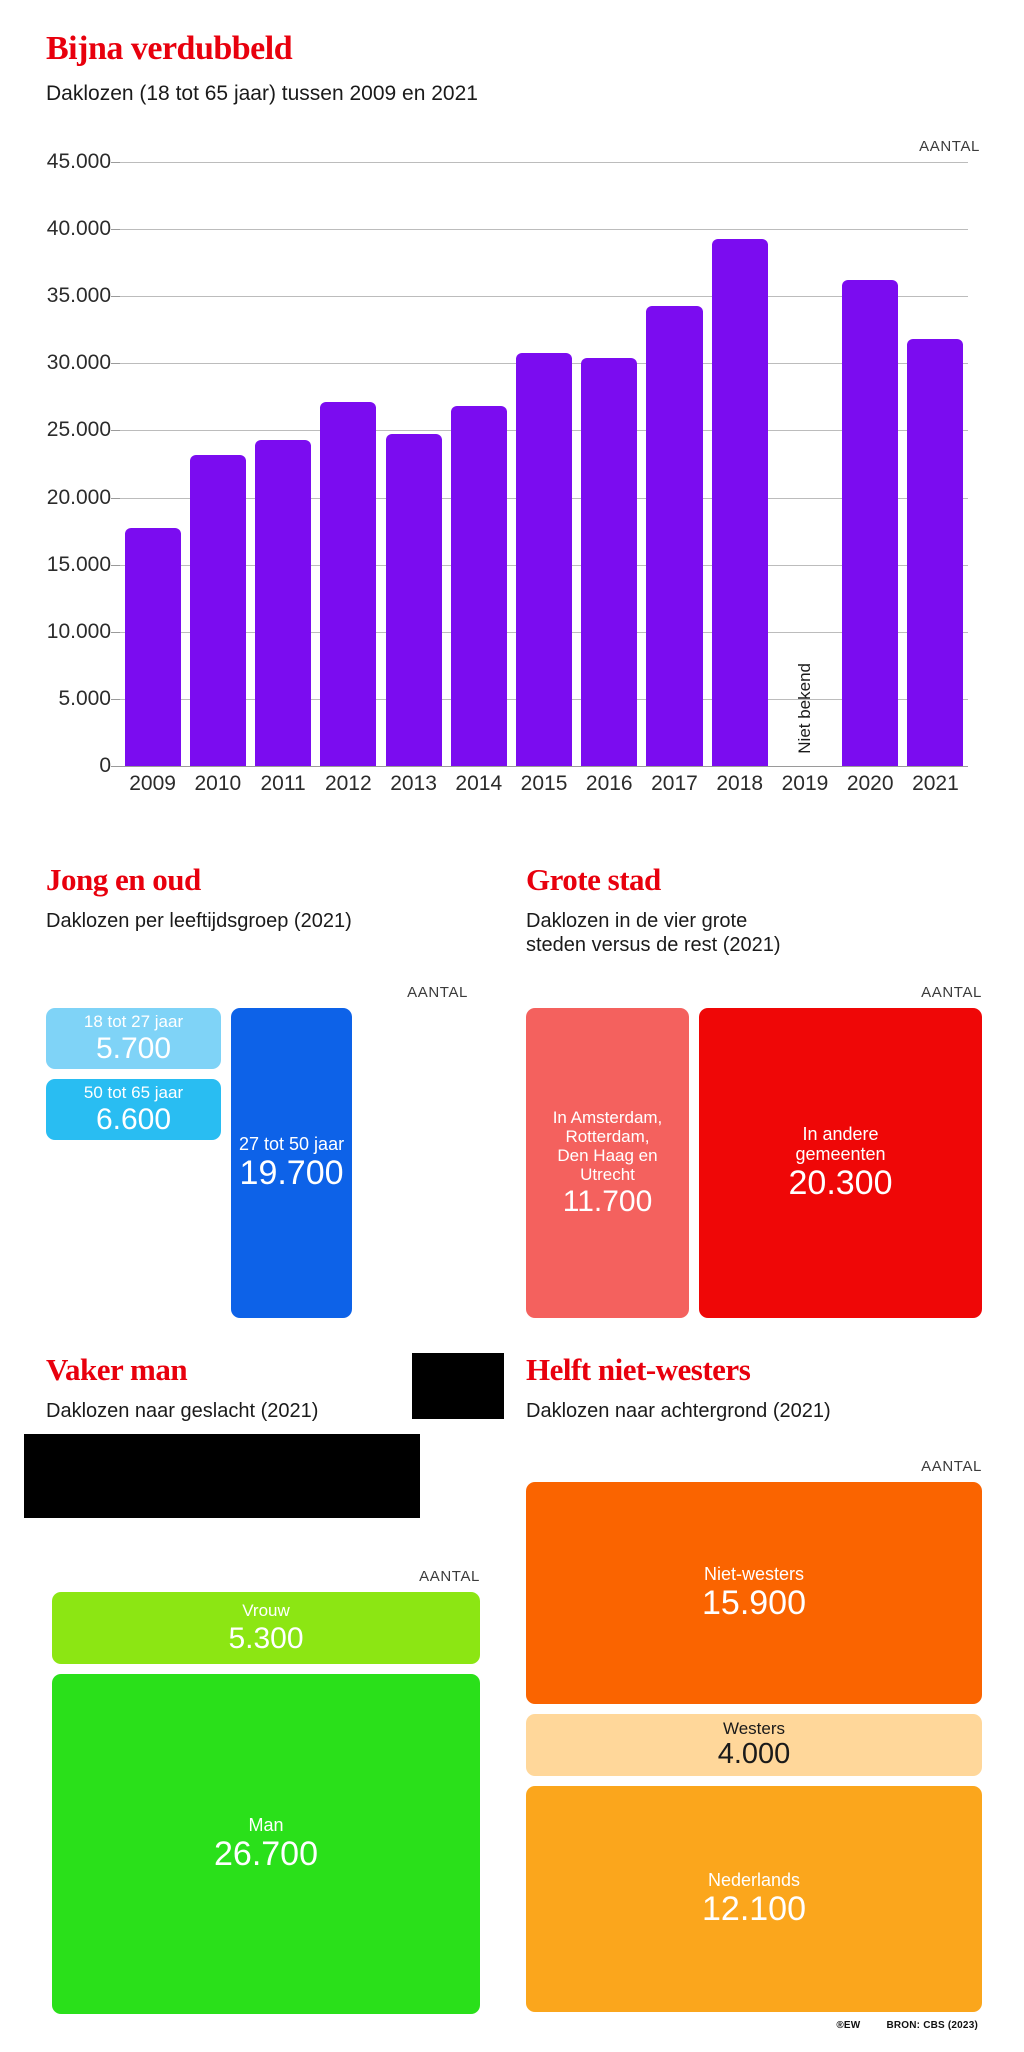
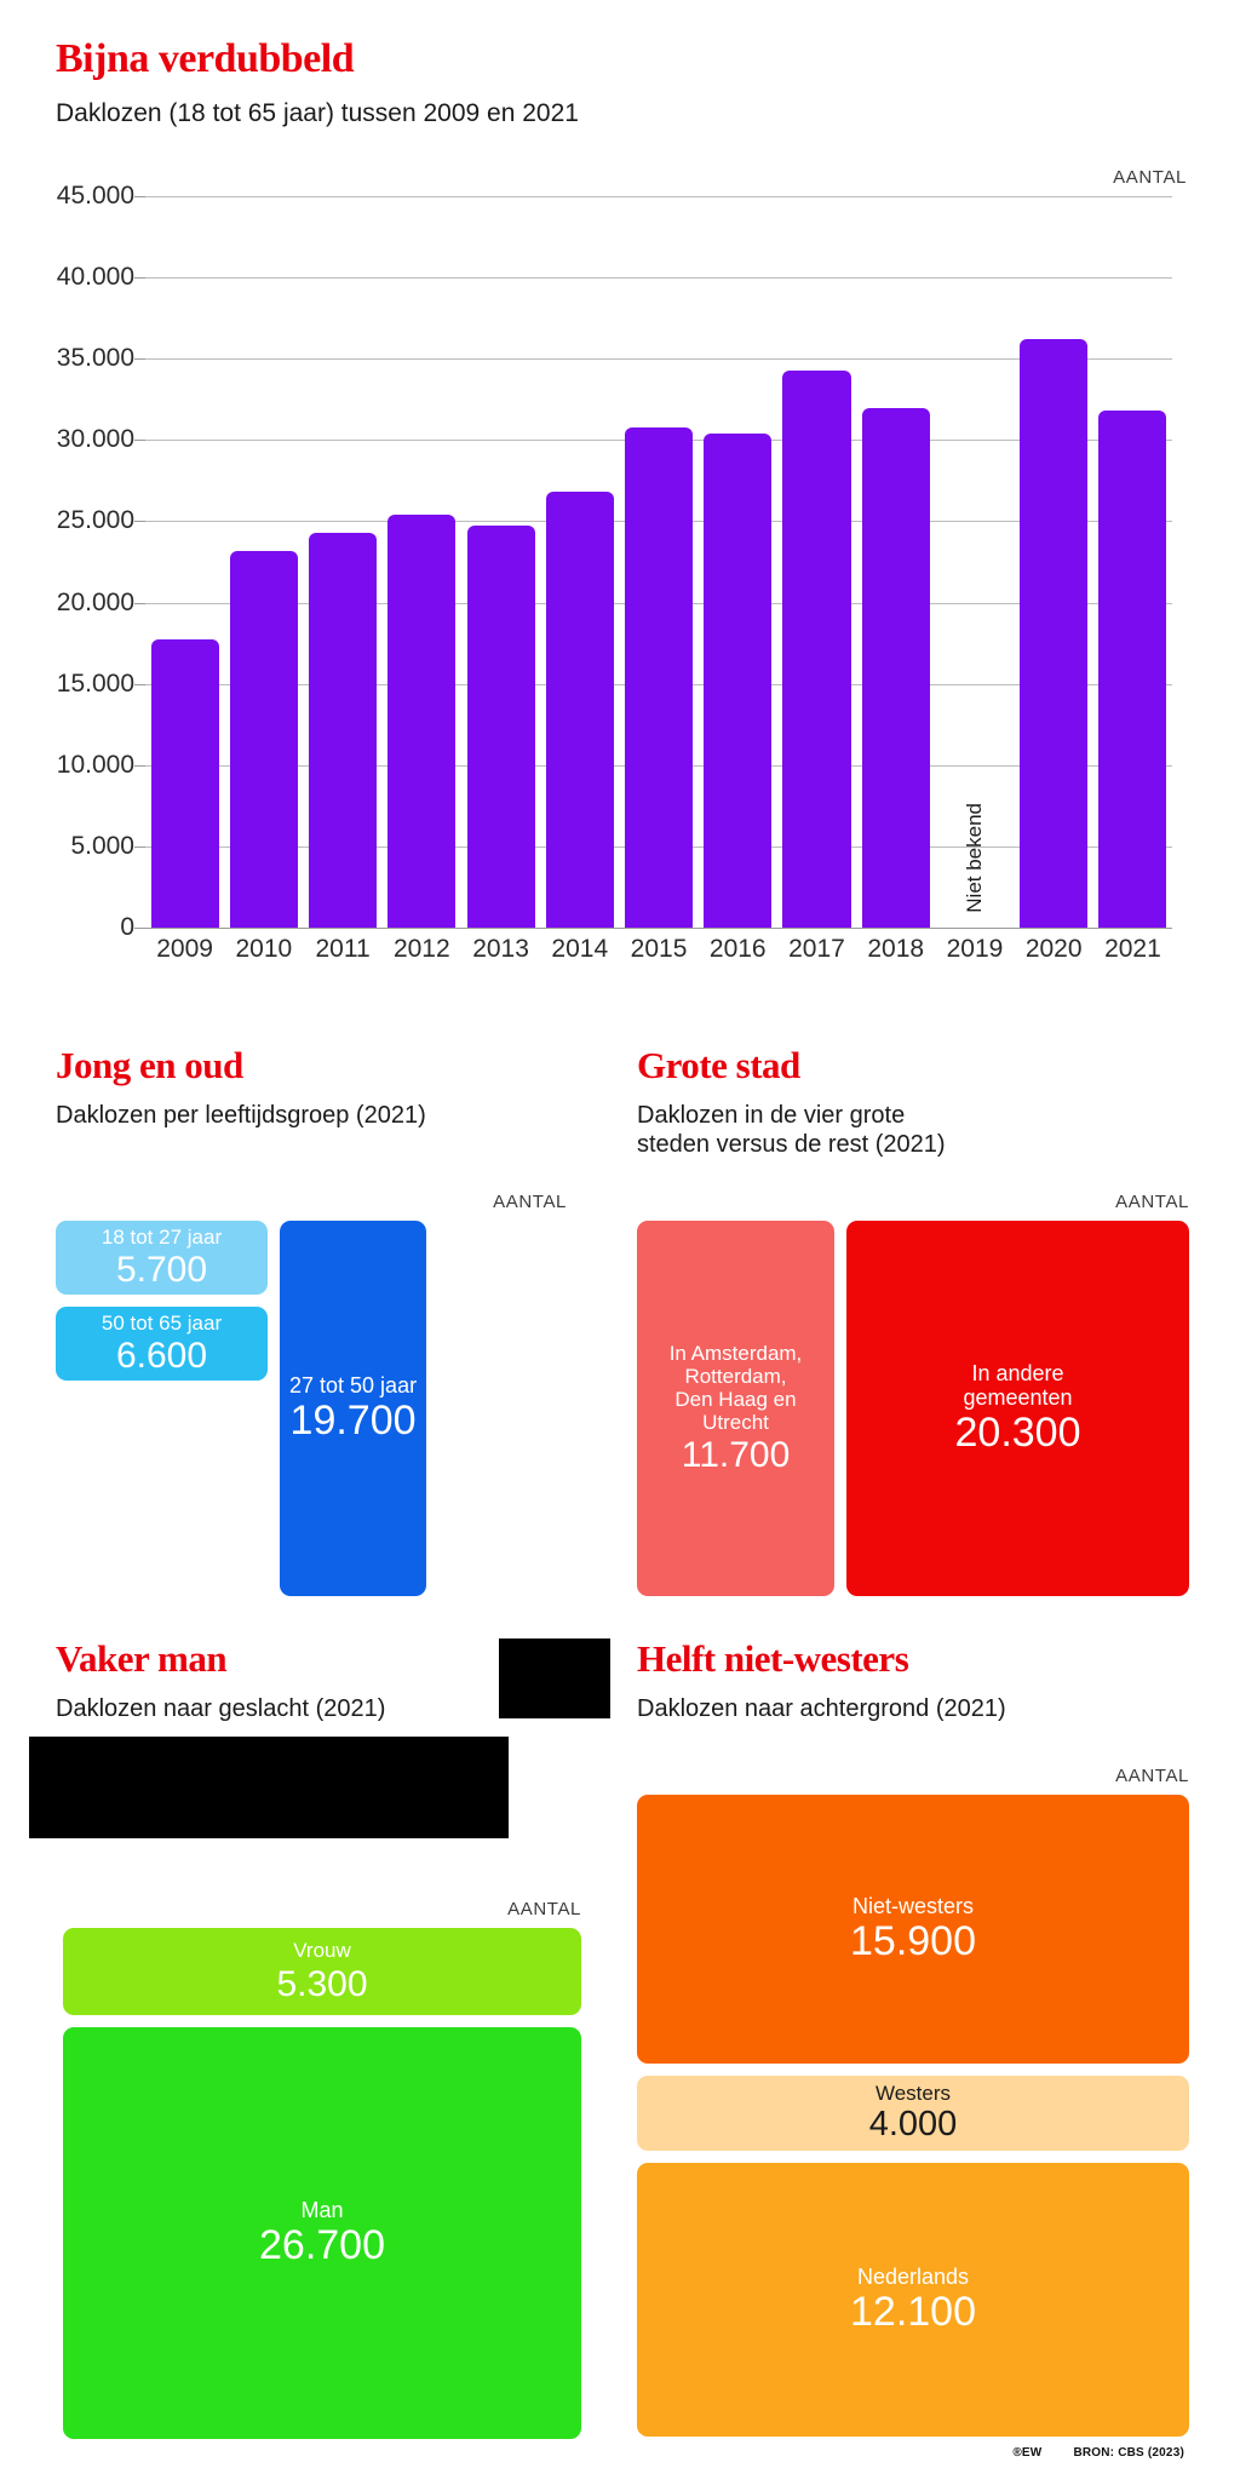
2012: 27100 -> 25400
2018: 39300 -> 32000
